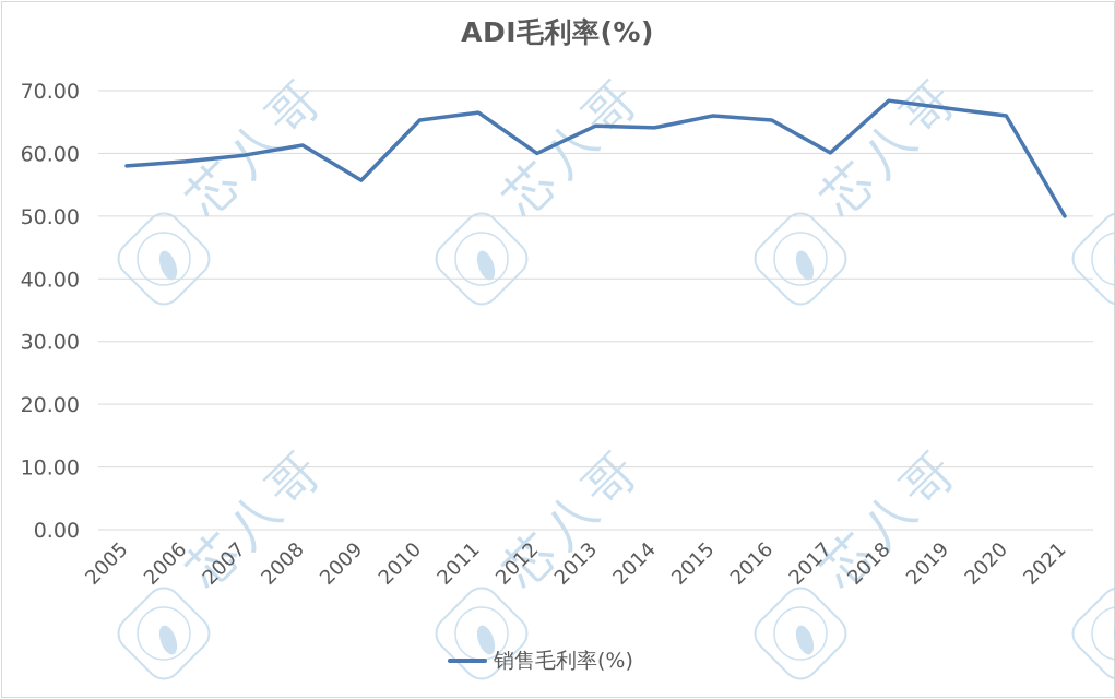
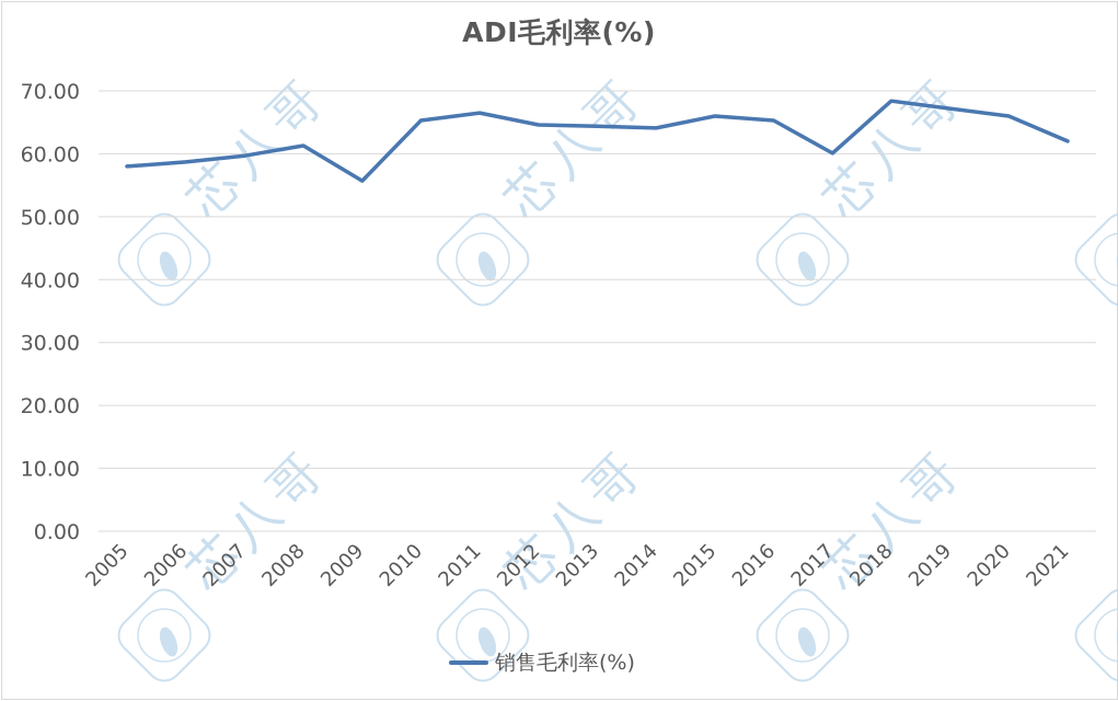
2012: 60 -> 65
2021: 50 -> 62
